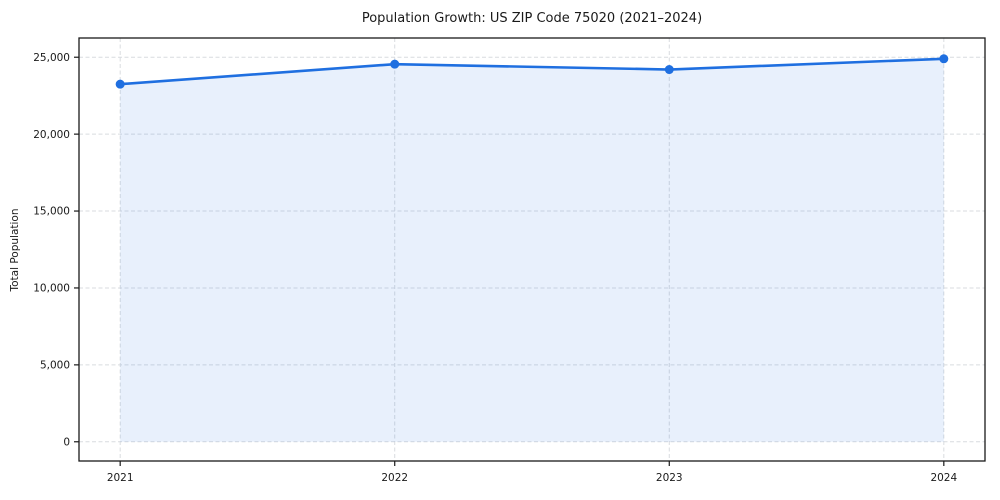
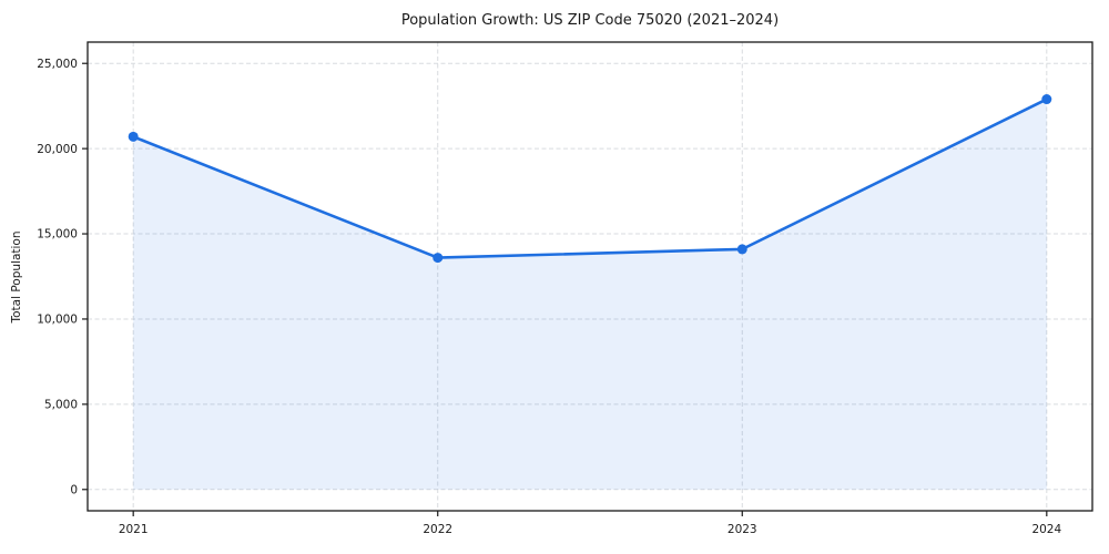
2021: 23200 -> 20700
2022: 24600 -> 13600
2023: 24200 -> 14100
2024: 24900 -> 22900
